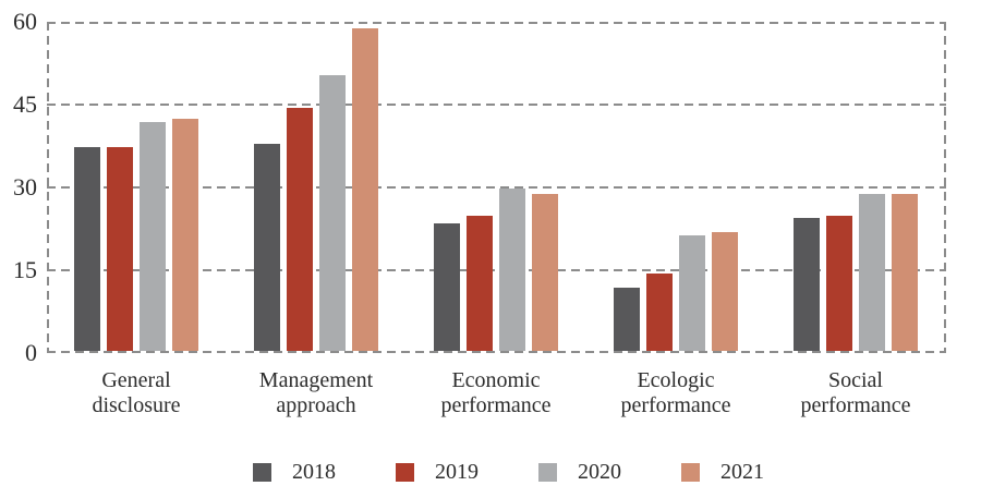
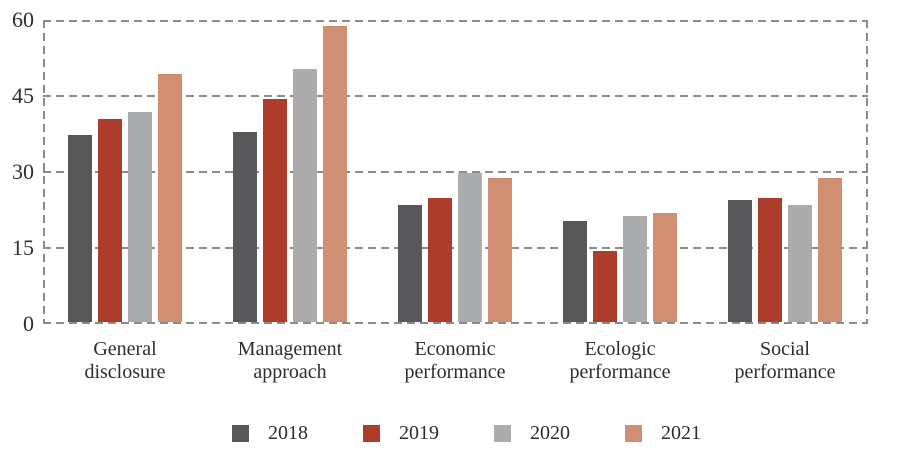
2019/General disclosure: 37 -> 40
2021/General disclosure: 42 -> 49
2018/Ecologic performance: 12 -> 20
2020/Social performance: 28 -> 23
